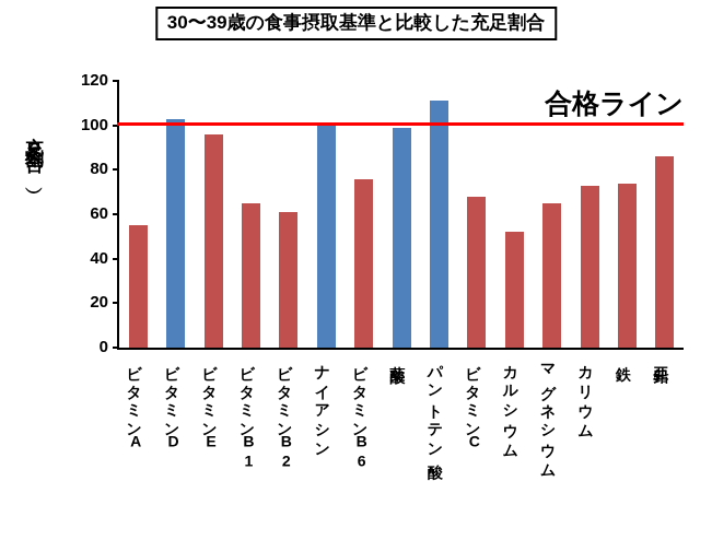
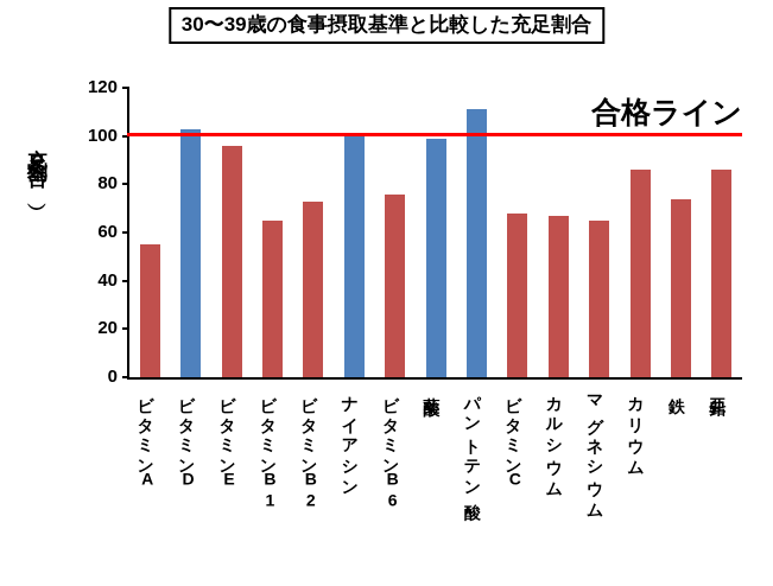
ビタミンB2: 61 -> 73
カルシウム: 52 -> 67
カリウム: 73 -> 86
